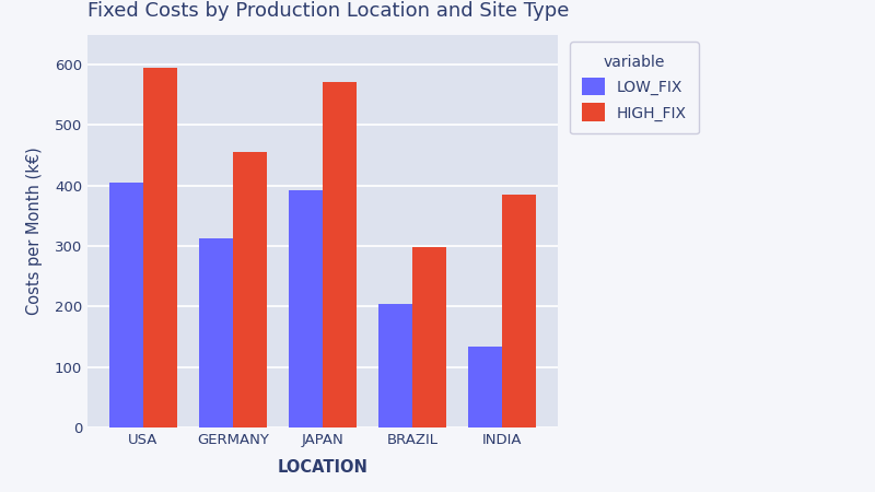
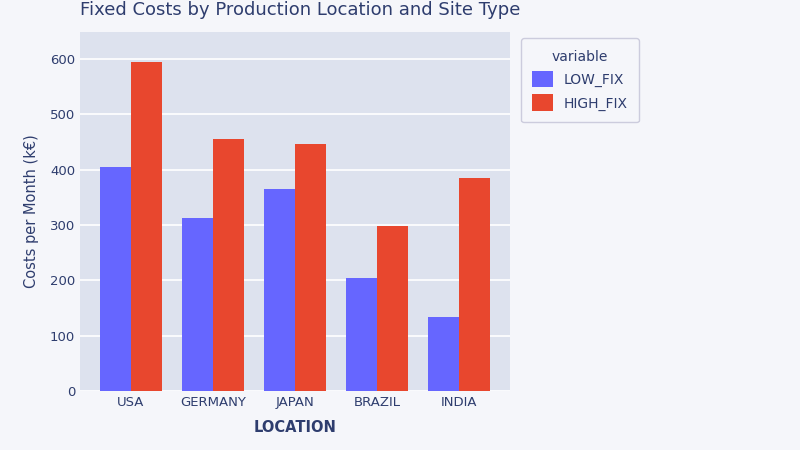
LOW_FIX/JAPAN: 392 -> 366
HIGH_FIX/JAPAN: 572 -> 446
